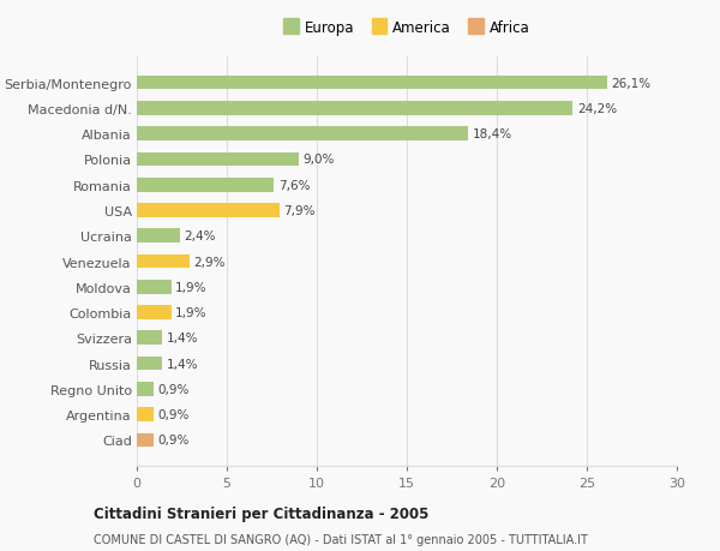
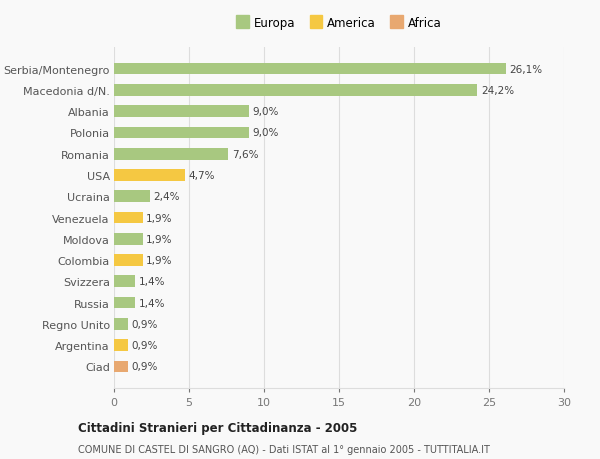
Albania: 18,4% -> 9,0%
USA: 7,9% -> 4,7%
Venezuela: 2,9% -> 1,9%
